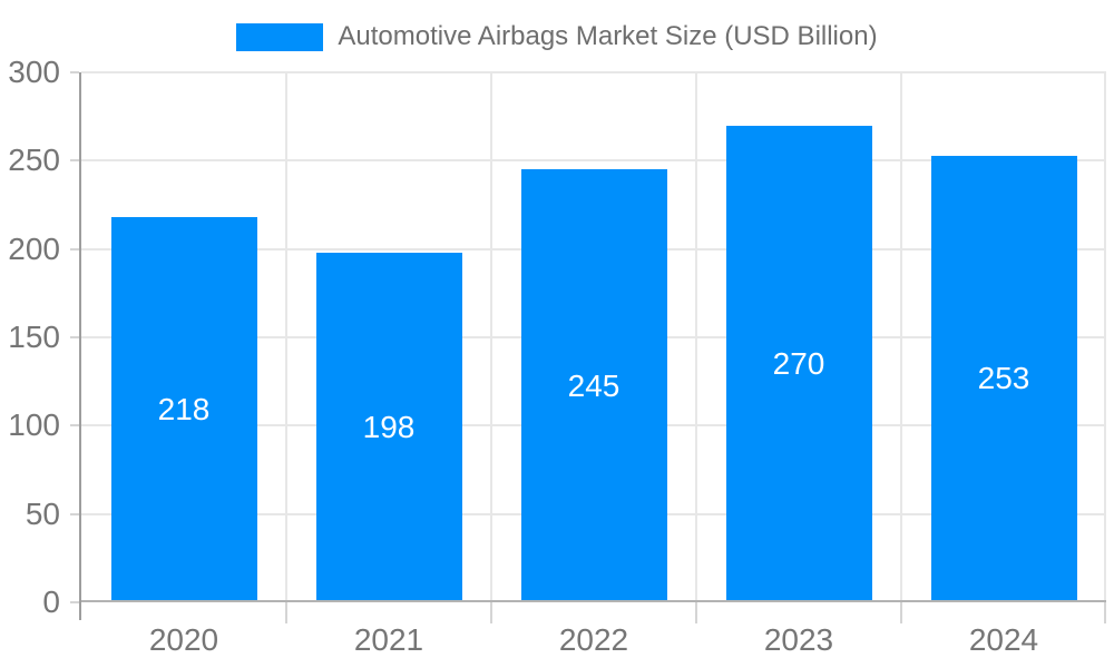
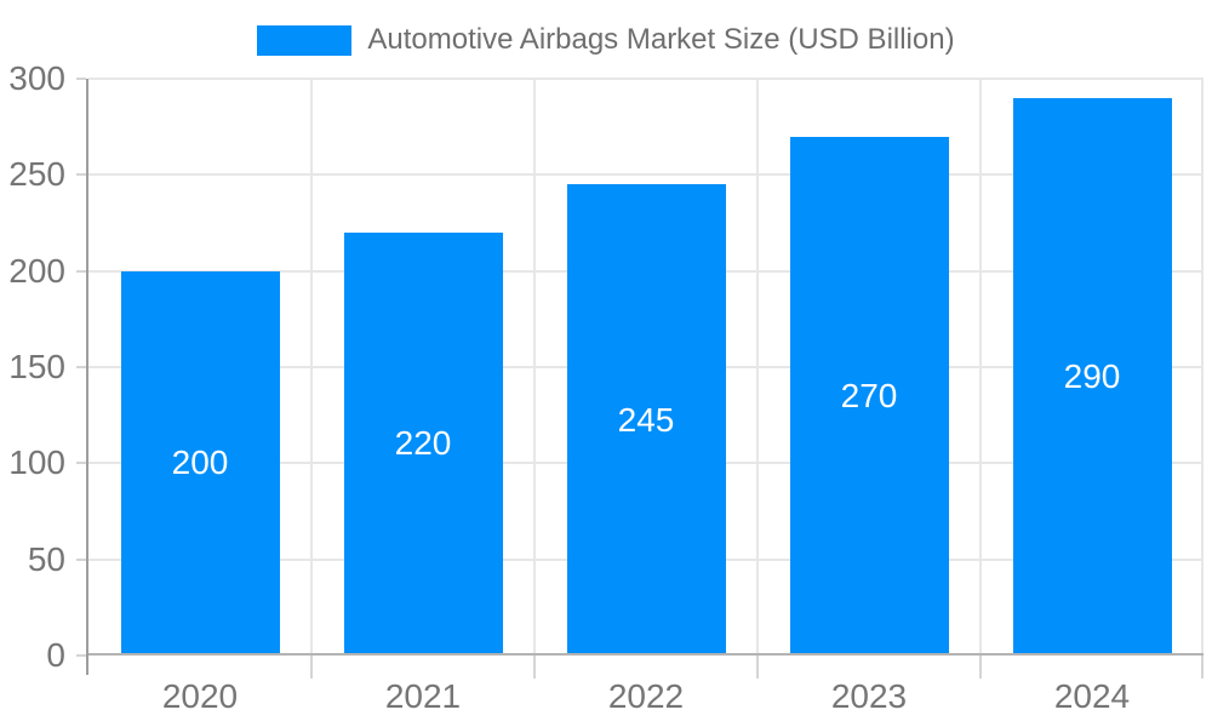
2020: 218 -> 200
2021: 198 -> 220
2024: 253 -> 290
